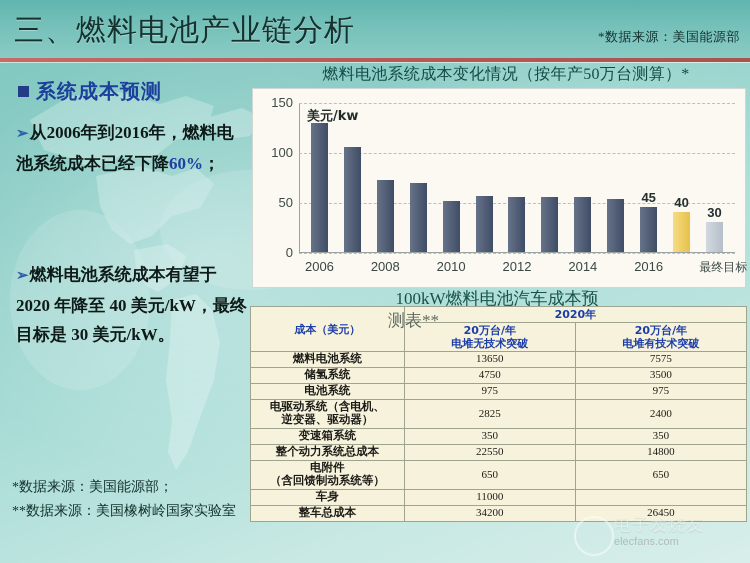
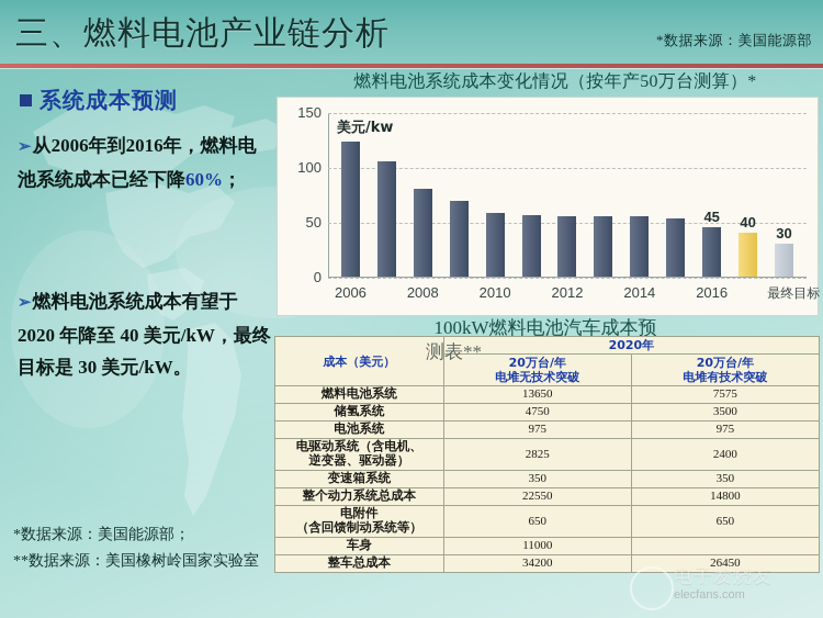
2006: 130 -> 124
2008: 73 -> 81
2010: 51 -> 58
